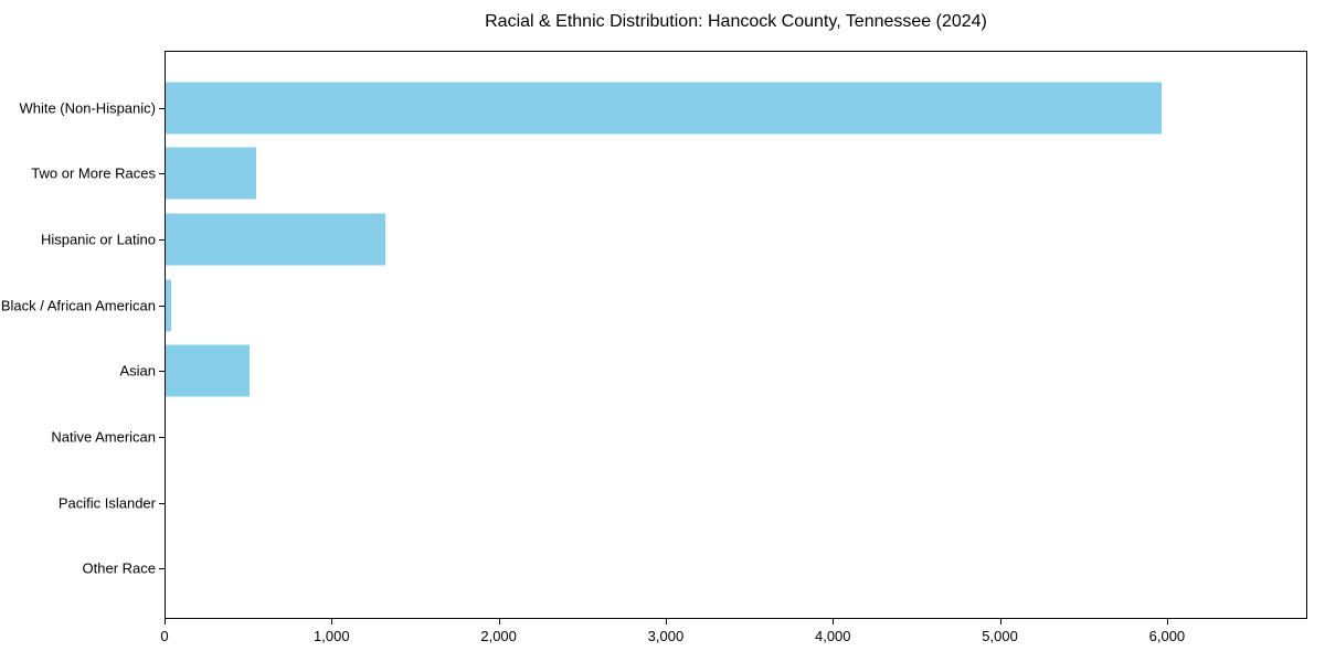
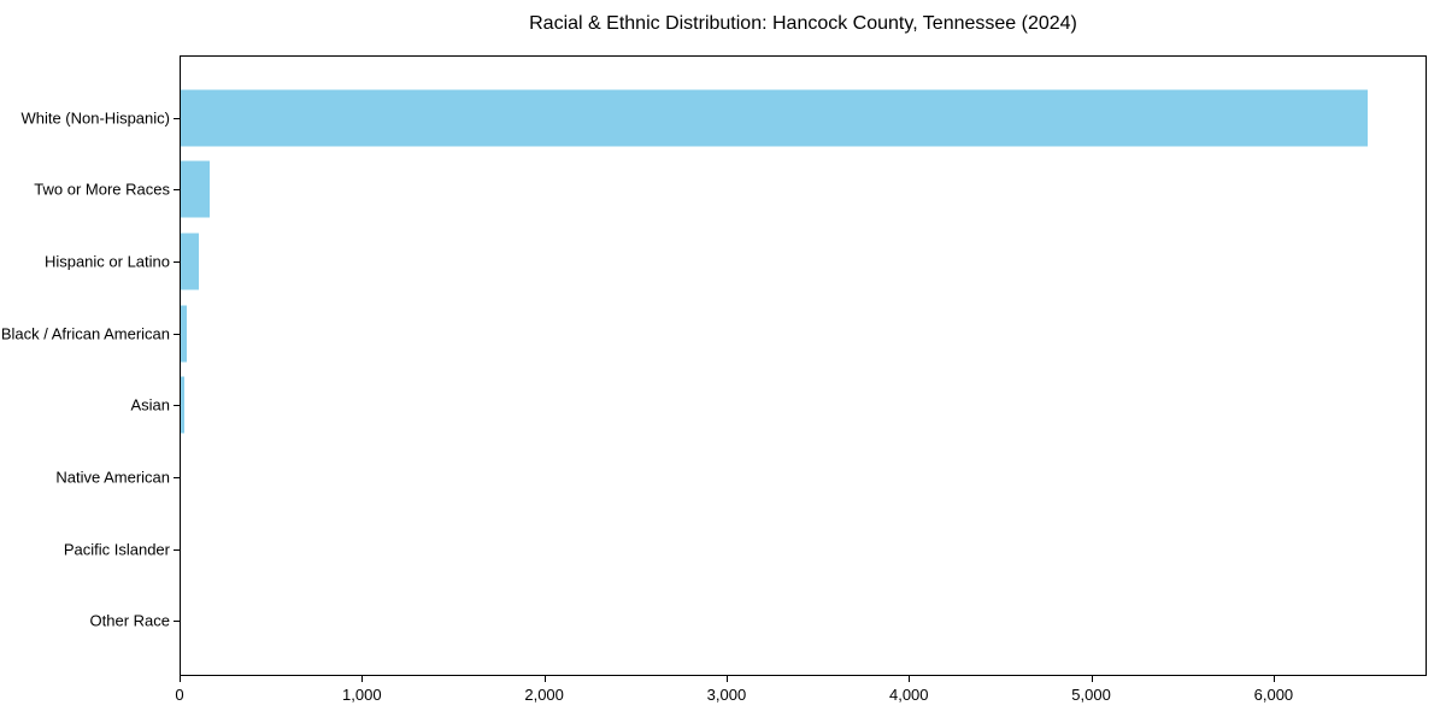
White (Non-Hispanic): 5970 -> 6520
Two or More Races: 540 -> 160
Hispanic or Latino: 1320 -> 100
Asian: 500 -> 20
